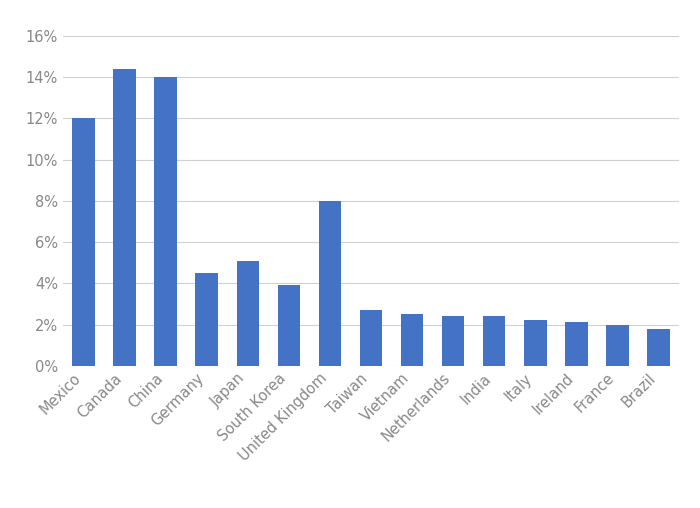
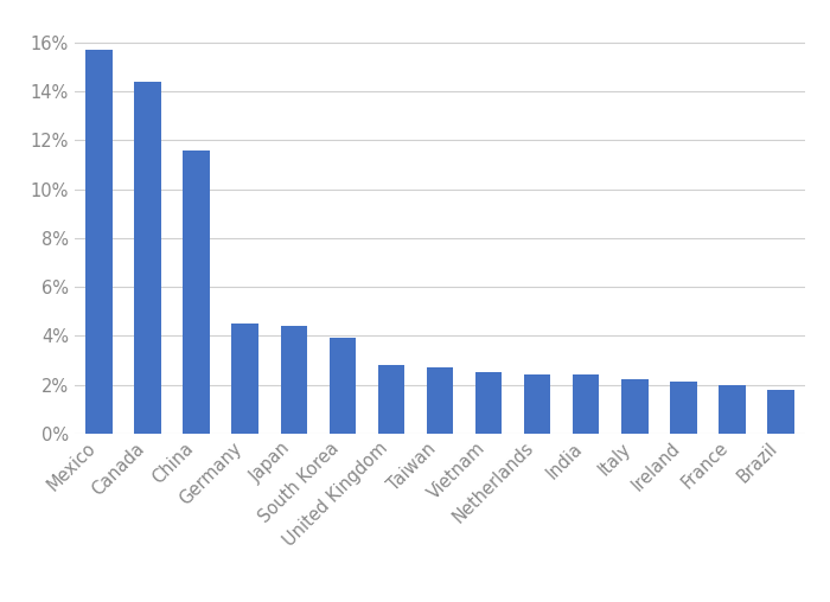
Mexico: 12.0% -> 15.7%
China: 14.0% -> 11.6%
Japan: 5.1% -> 4.4%
United Kingdom: 8.0% -> 2.8%
